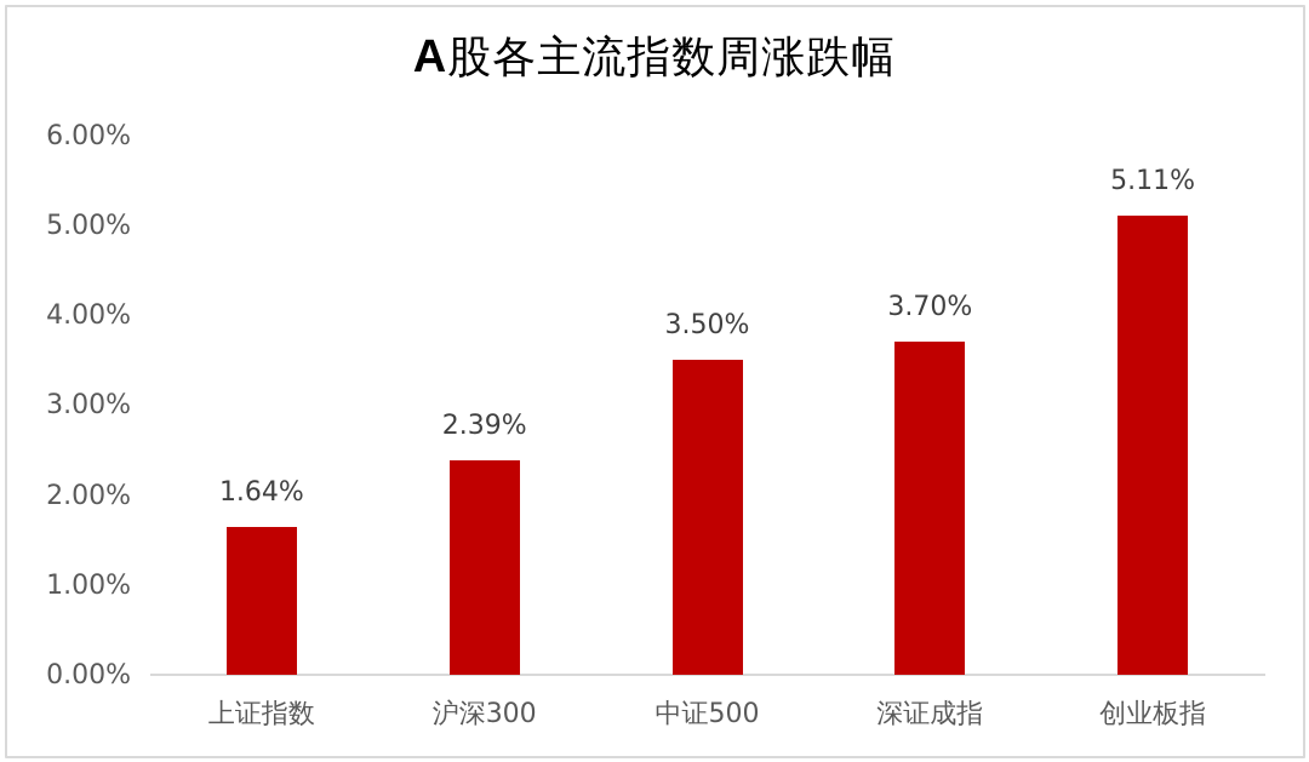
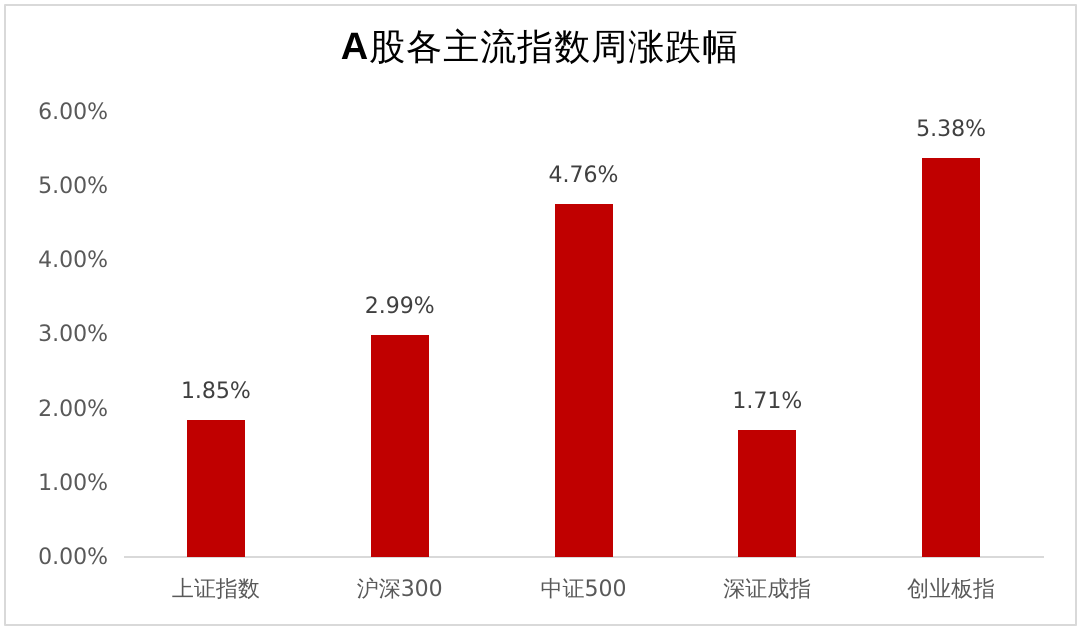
上证指数: 1.64% -> 1.85%
沪深300: 2.39% -> 2.99%
中证500: 3.50% -> 4.76%
深证成指: 3.70% -> 1.71%
创业板指: 5.11% -> 5.38%
